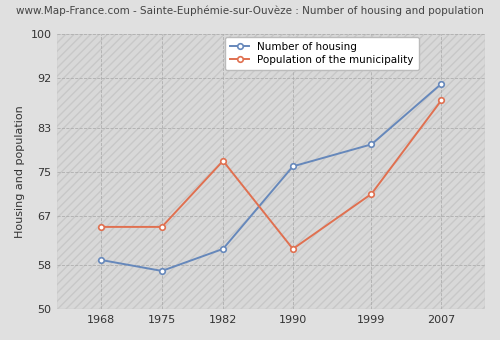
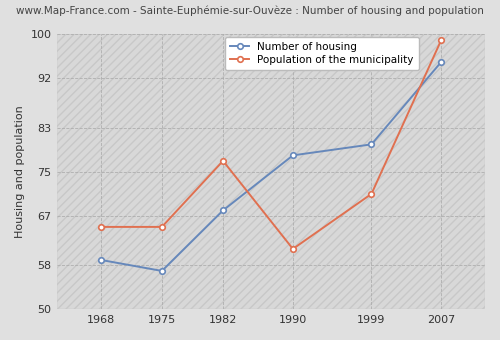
Number of housing/1982: 61 -> 68
Number of housing/1990: 76 -> 78
Number of housing/2007: 91 -> 95
Population of the municipality/2007: 88 -> 99
